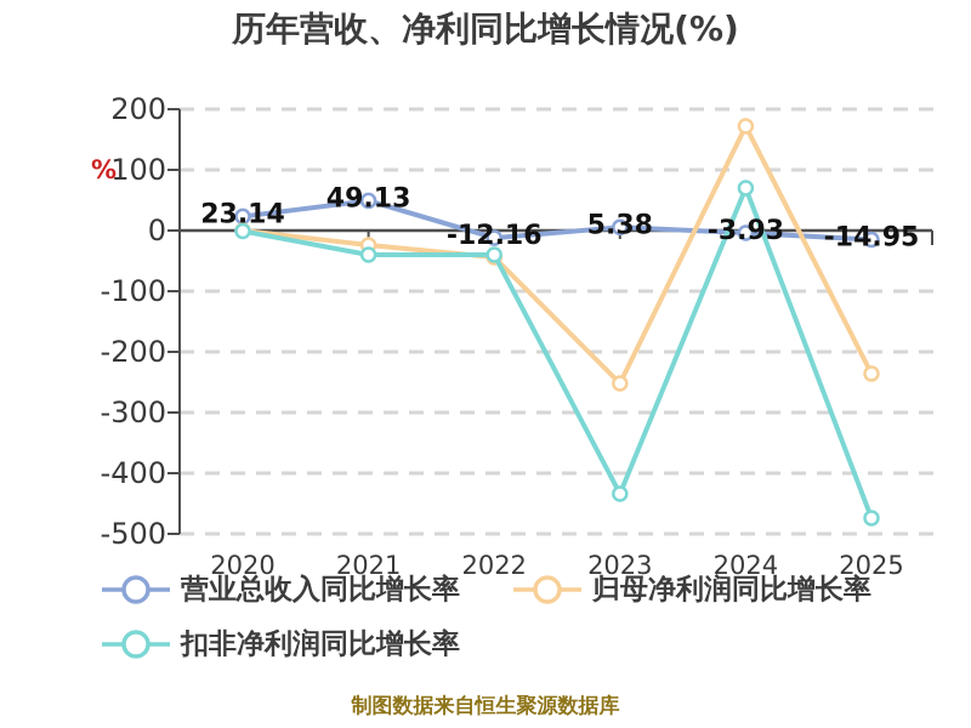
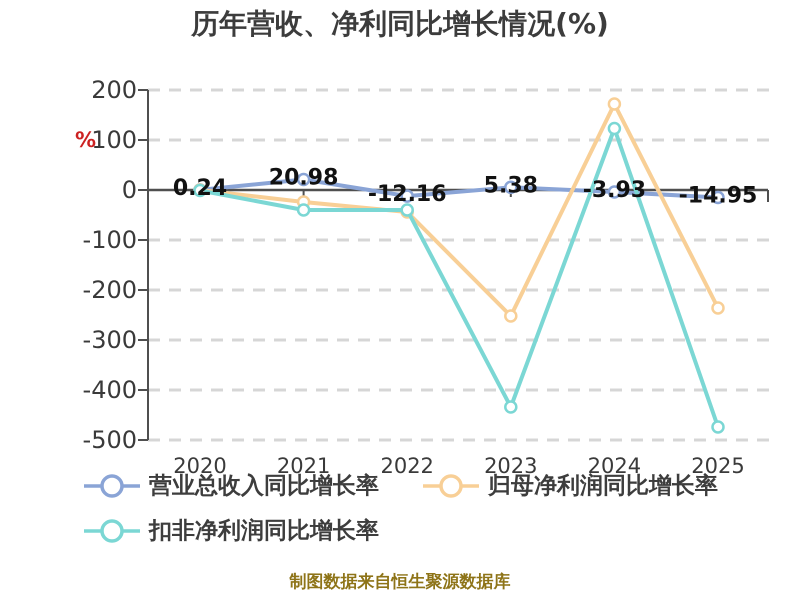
营业总收入同比增长率/2020: 23.14 -> 0.24
营业总收入同比增长率/2021: 49.13 -> 20.98
扣非净利润同比增长率/2024: 70 -> 120
